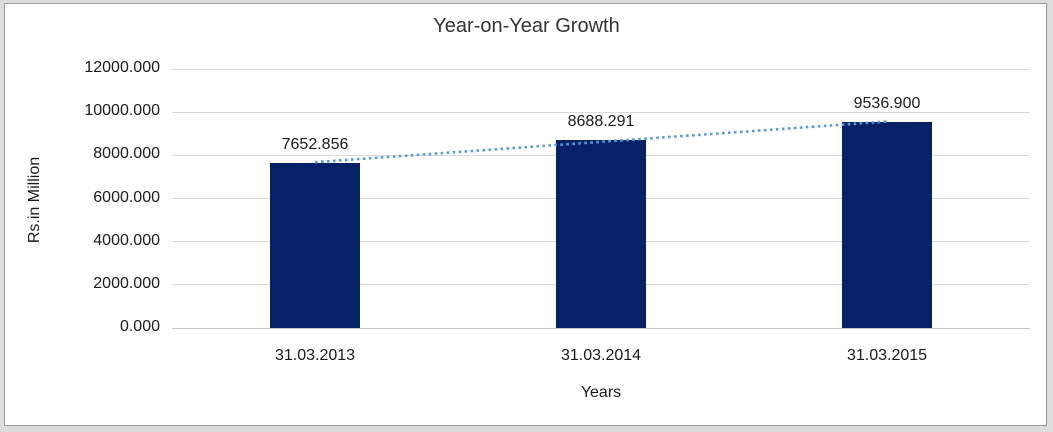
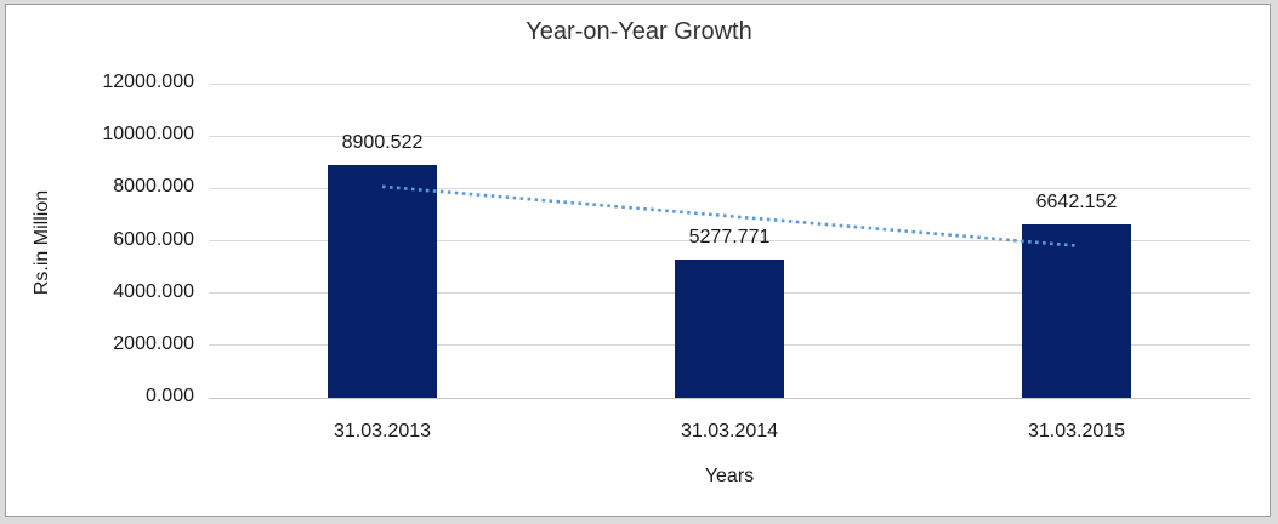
31.03.2013: 7652.856 -> 8900.522
31.03.2014: 8688.291 -> 5277.771
31.03.2015: 9536.900 -> 6642.152
